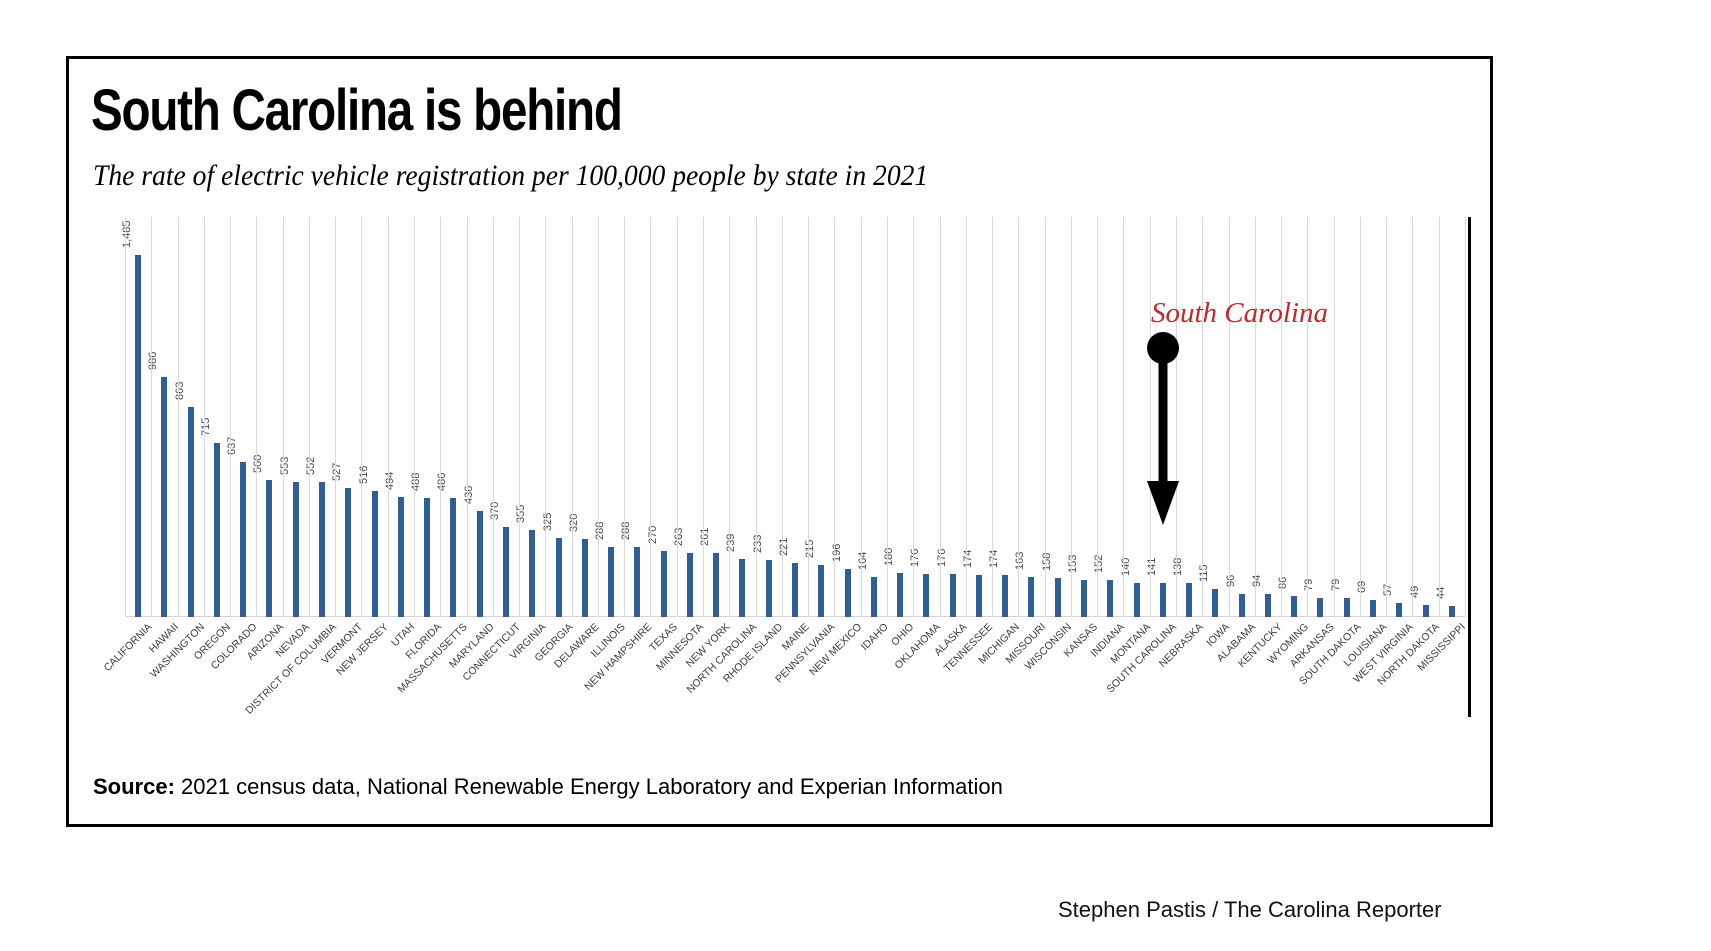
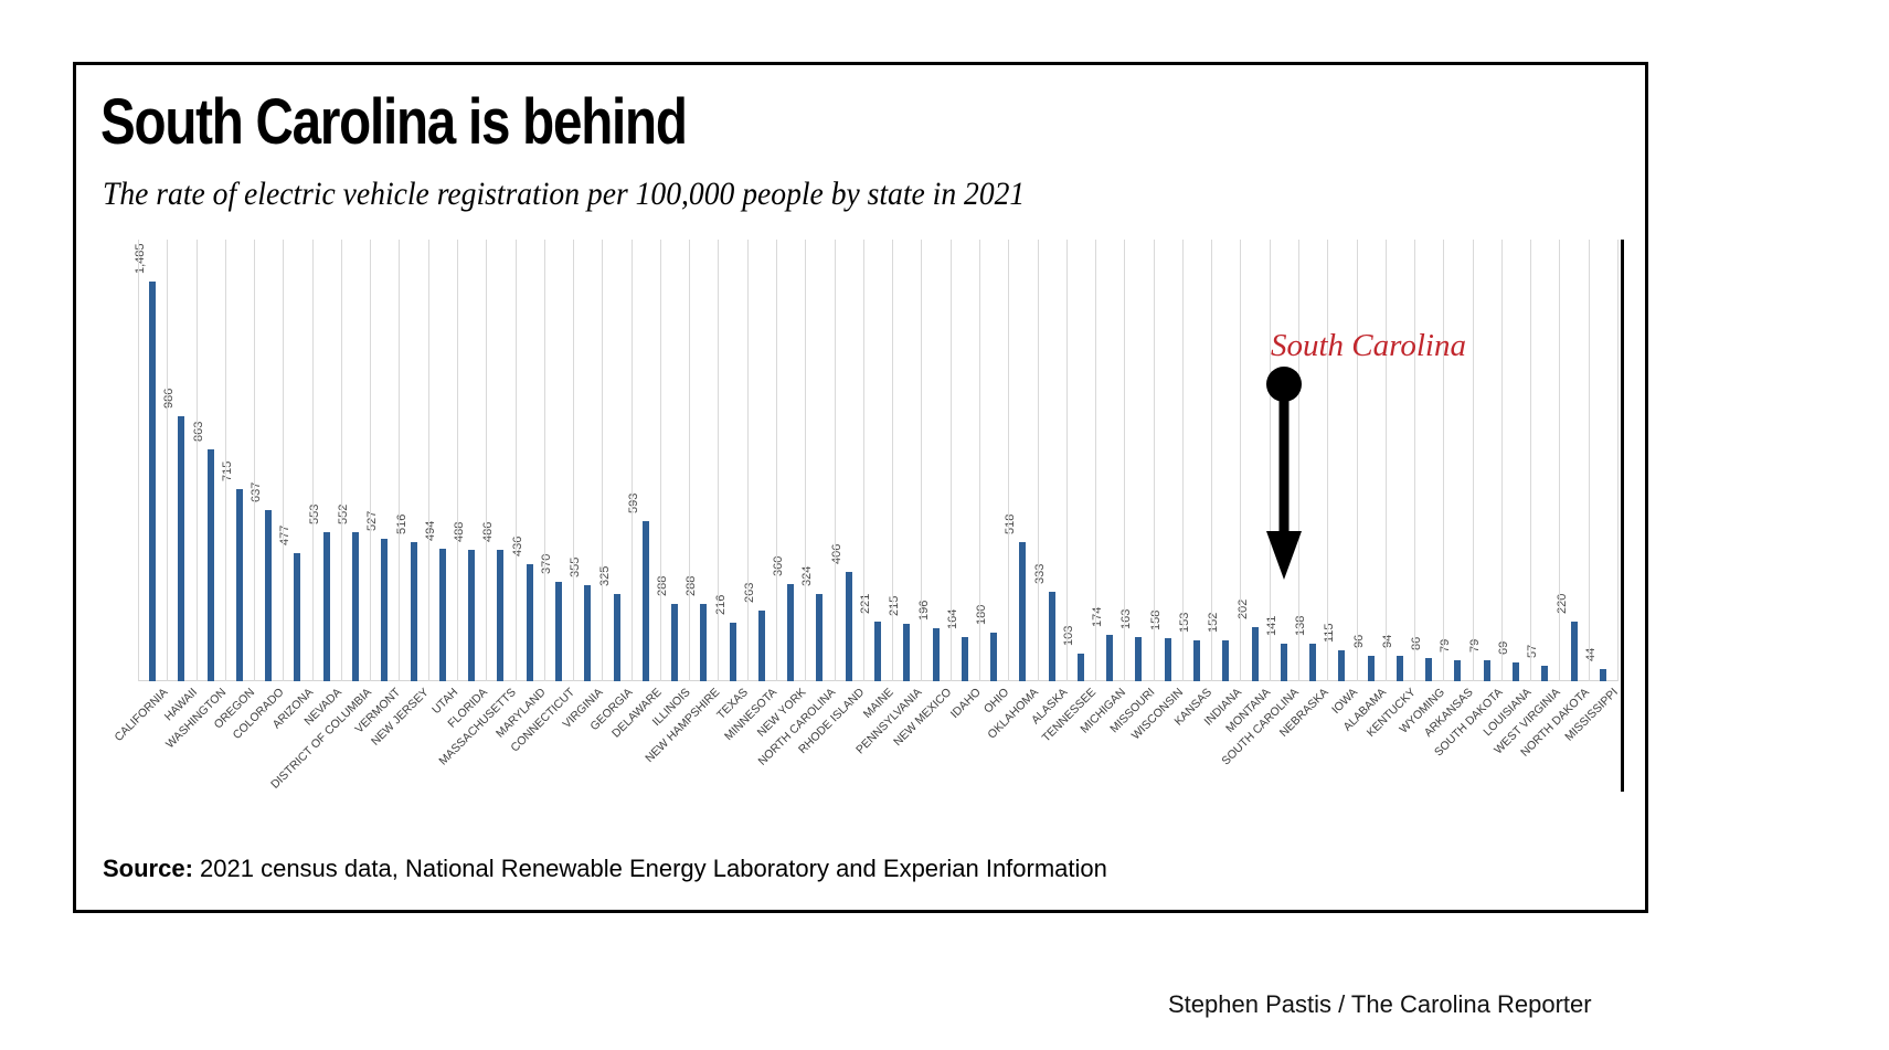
ARIZONA: 560 -> 477
DELAWARE: 320 -> 593
TEXAS: 270 -> 216
NEW YORK: 261 -> 360
NORTH CAROLINA: 239 -> 324
RHODE ISLAND: 233 -> 406
OKLAHOMA: 176 -> 518
ALASKA: 176 -> 333
TENNESSEE: 174 -> 103
MONTANA: 140 -> 202
NORTH DAKOTA: 49 -> 220
